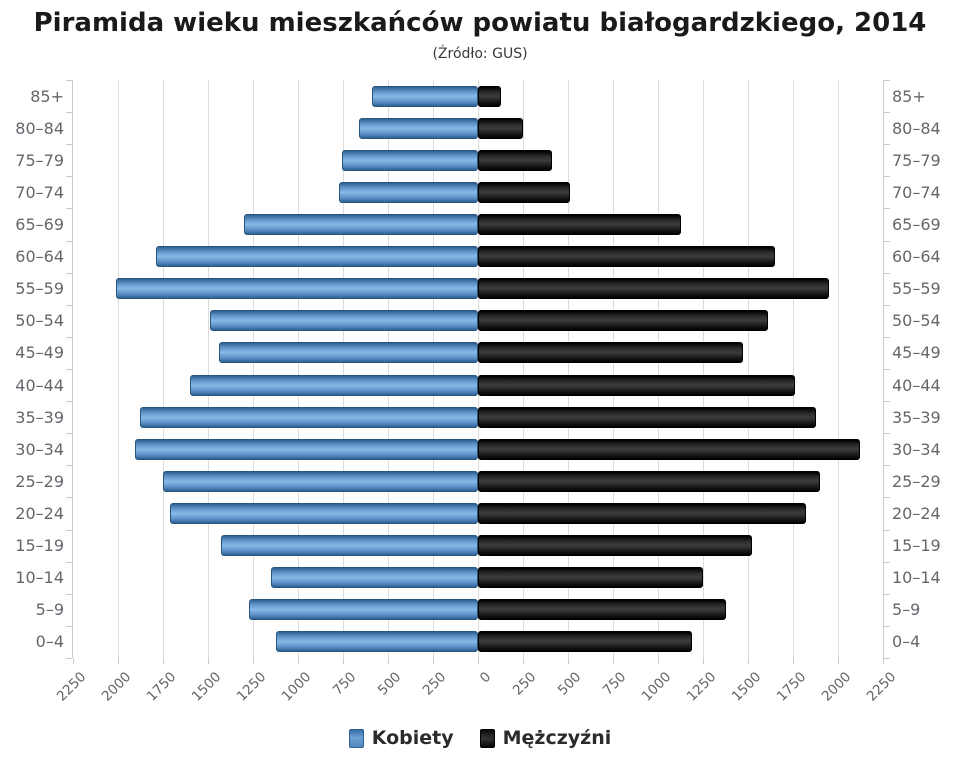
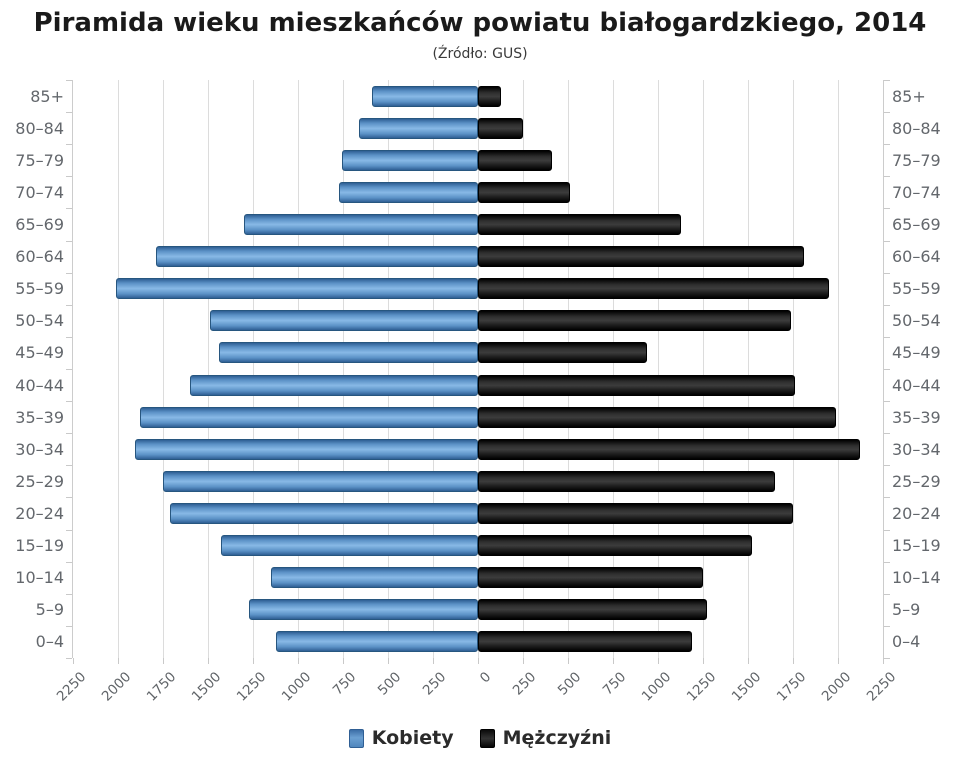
Mężczyźni/60–64: 1650 -> 1810
Mężczyźni/50–54: 1610 -> 1740
Mężczyźni/45–49: 1470 -> 940
Mężczyźni/35–39: 1880 -> 1990
Mężczyźni/25–29: 1900 -> 1650
Mężczyźni/20–24: 1820 -> 1750
Mężczyźni/5–9: 1380 -> 1270
